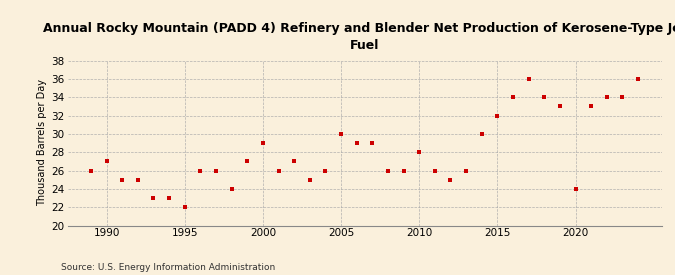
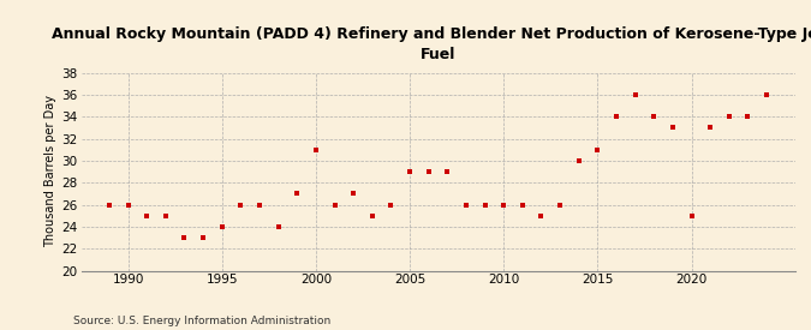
1990: 27 -> 26
1995: 22 -> 24
2000: 29 -> 31
2005: 30 -> 29
2010: 28 -> 26
2015: 32 -> 31
2020: 24 -> 25
